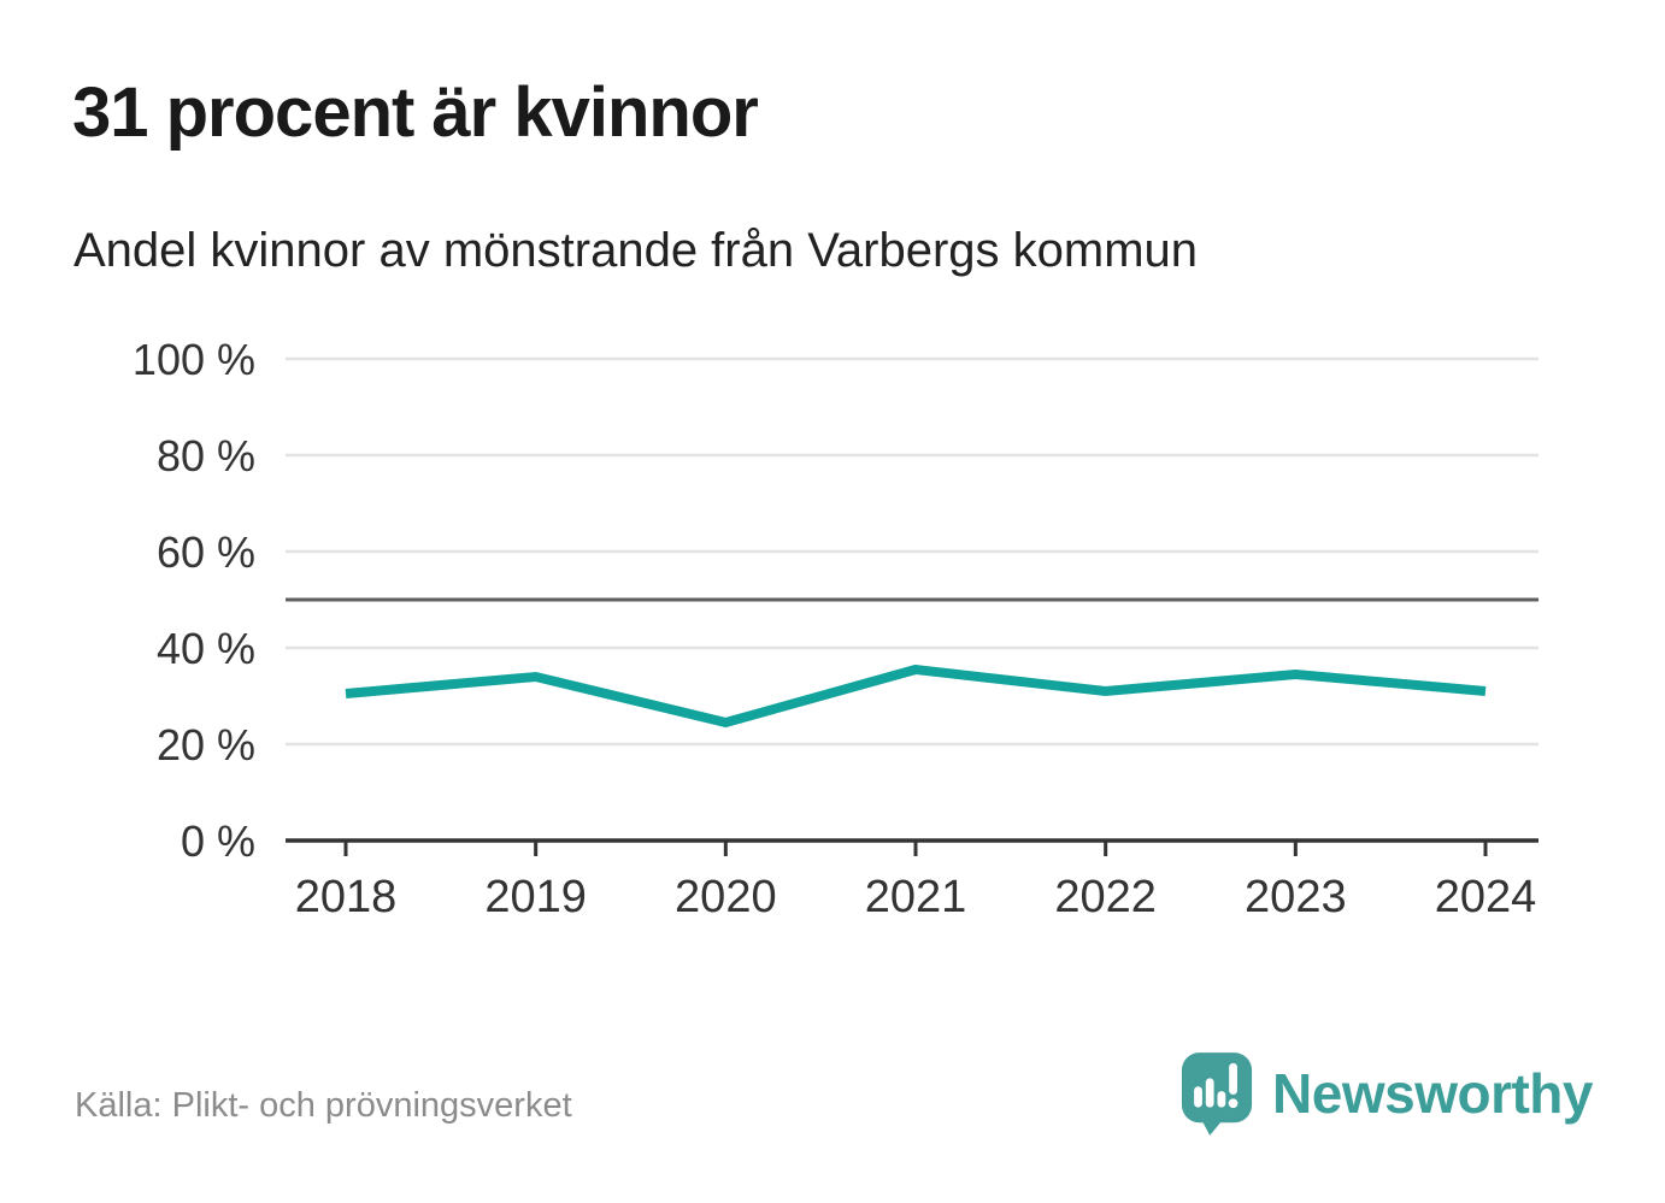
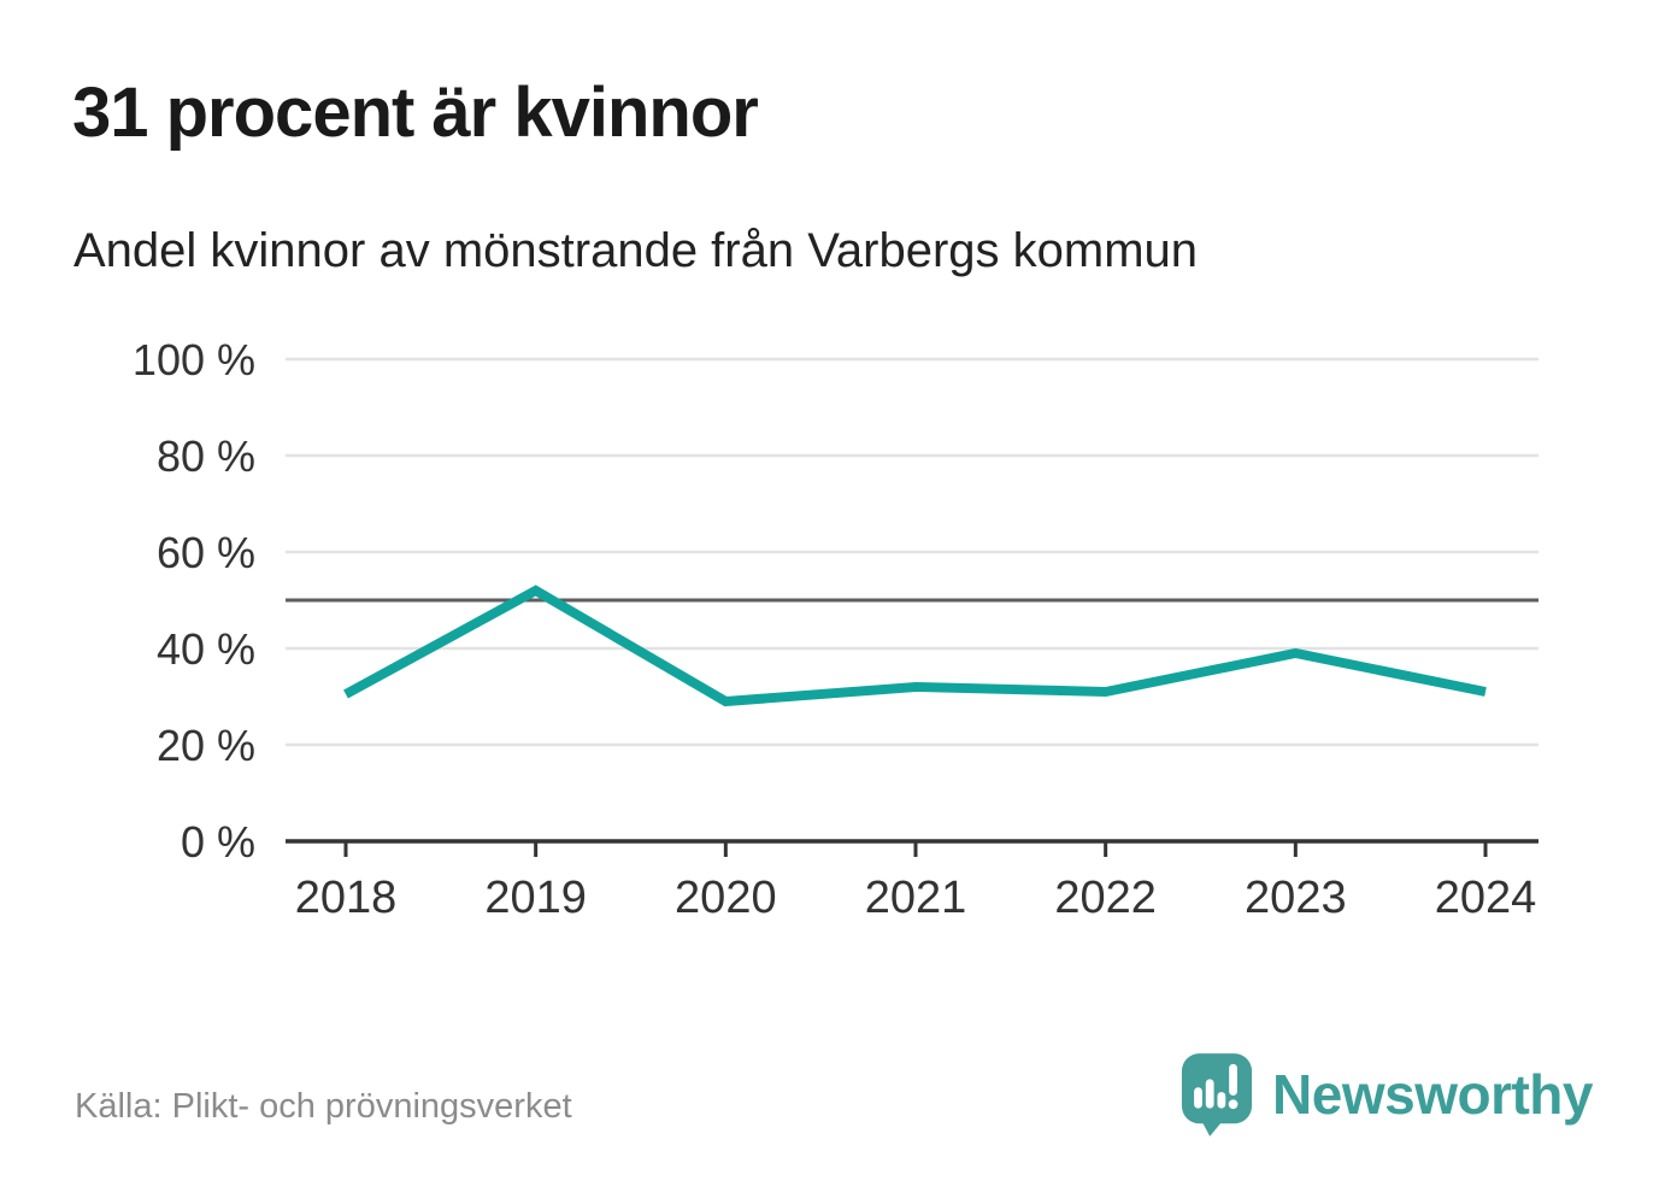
2019: 34% -> 52%
2020: 24% -> 29%
2021: 36% -> 32%
2023: 34% -> 39%
